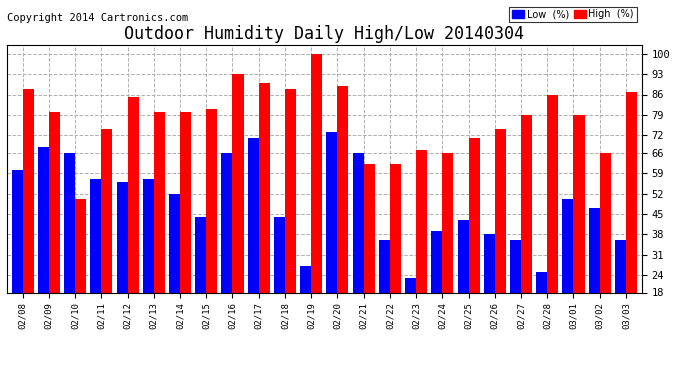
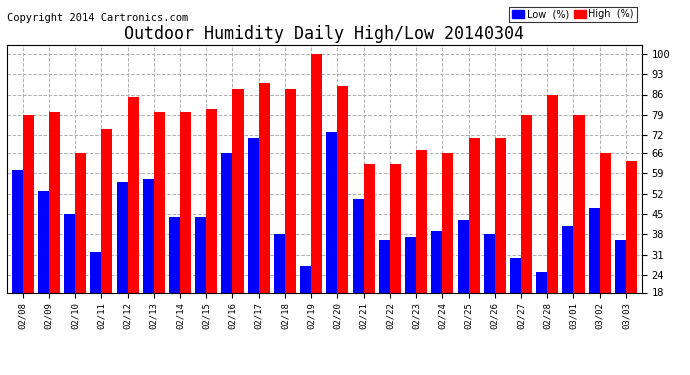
High (%)/02/08: 88 -> 79
Low (%)/02/09: 68 -> 53
Low (%)/02/10: 66 -> 45
High (%)/02/10: 50 -> 66
Low (%)/02/11: 57 -> 32
Low (%)/02/14: 52 -> 44
High (%)/02/16: 93 -> 88
Low (%)/02/18: 44 -> 38
Low (%)/02/21: 66 -> 50
Low (%)/02/23: 23 -> 37
High (%)/02/26: 74 -> 71
Low (%)/02/27: 36 -> 30
Low (%)/03/01: 50 -> 41
High (%)/03/03: 87 -> 63
